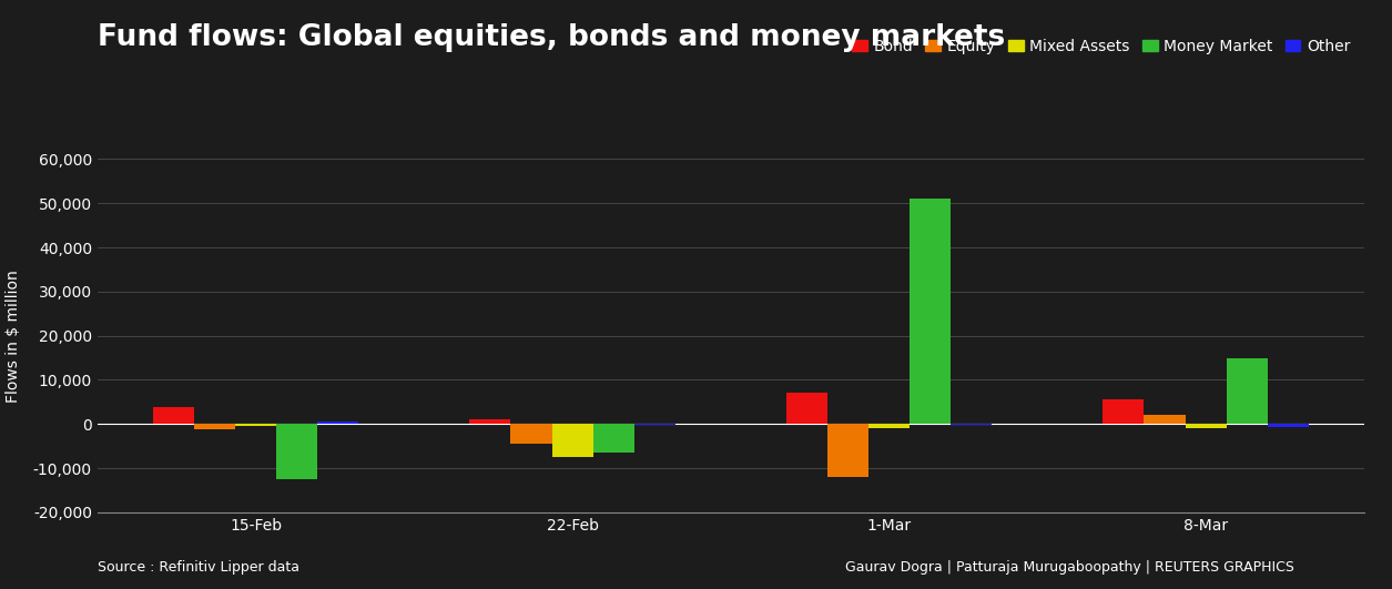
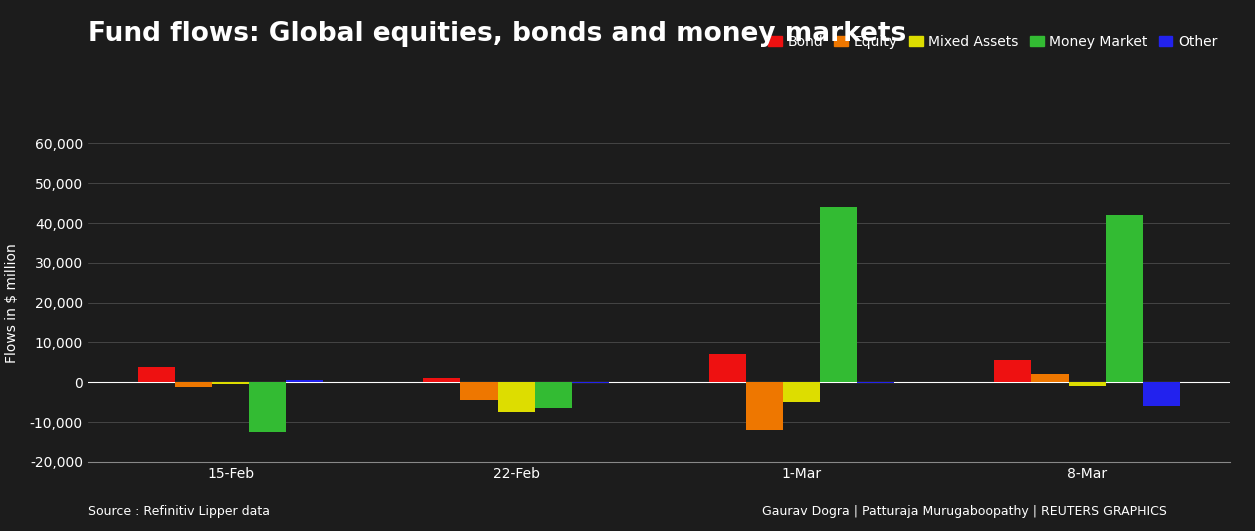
Mixed Assets/1-Mar: -1,000 -> -5,000
Money Market/1-Mar: 51,000 -> 44,000
Money Market/8-Mar: 15,000 -> 42,000
Other/8-Mar: -700 -> -6,000
